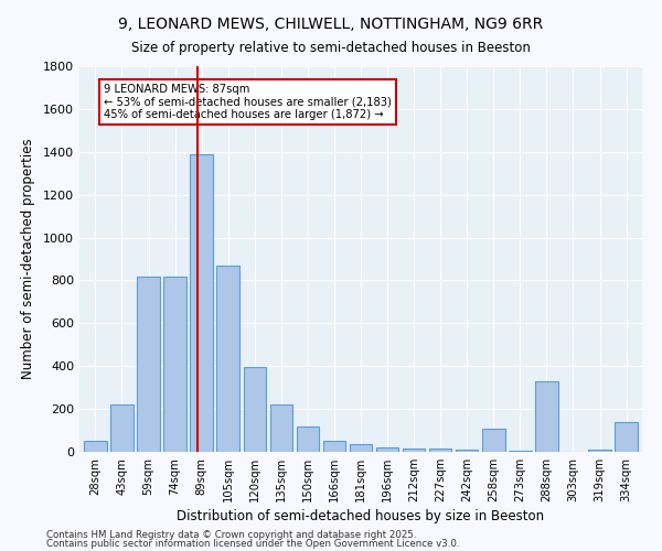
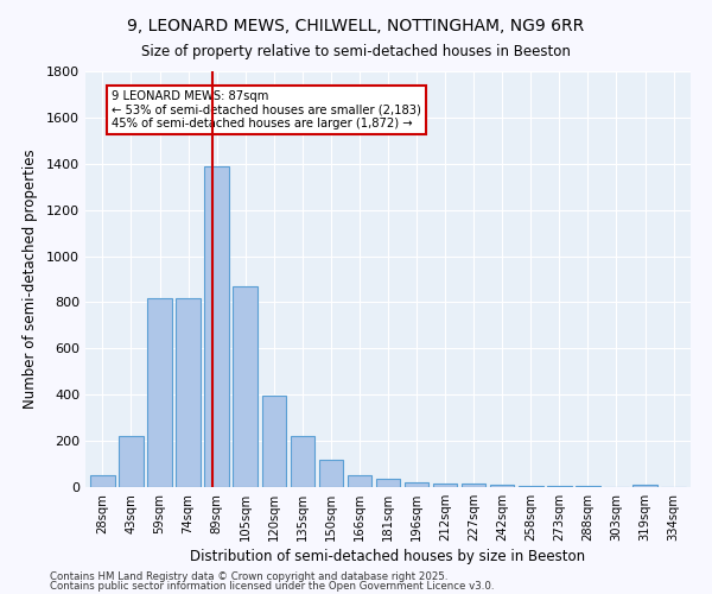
258sqm: 110 -> 0
288sqm: 330 -> 0
334sqm: 140 -> 0
